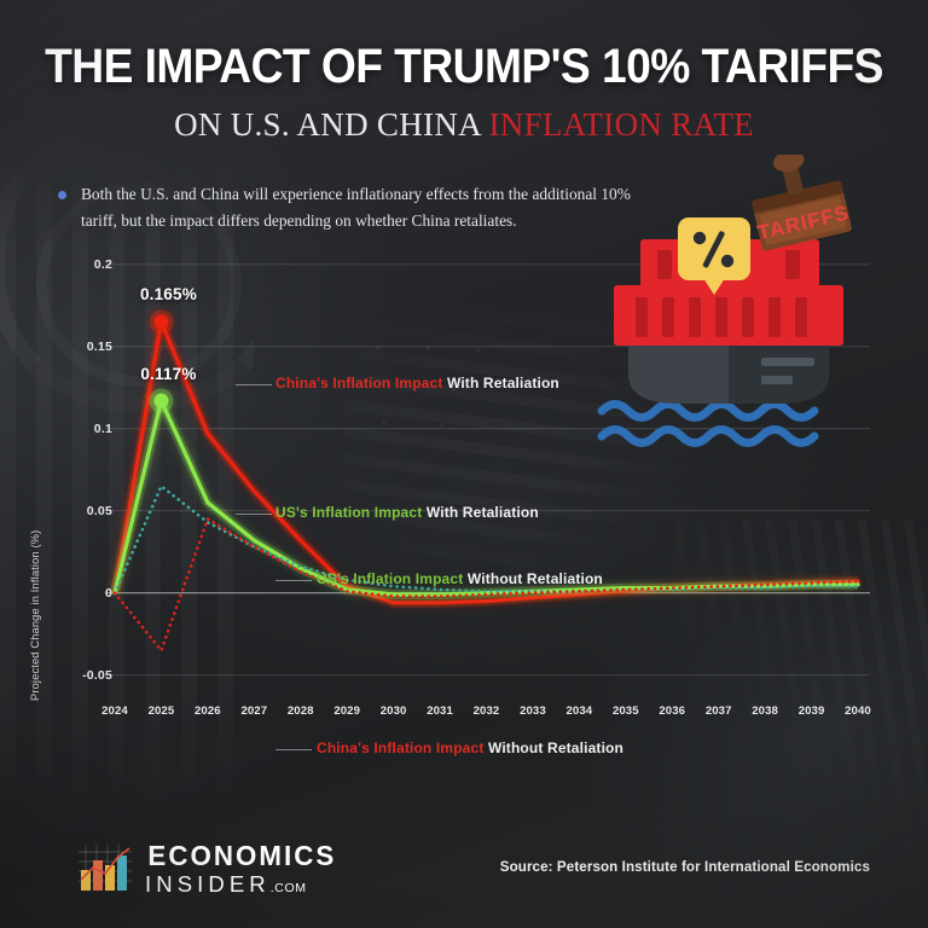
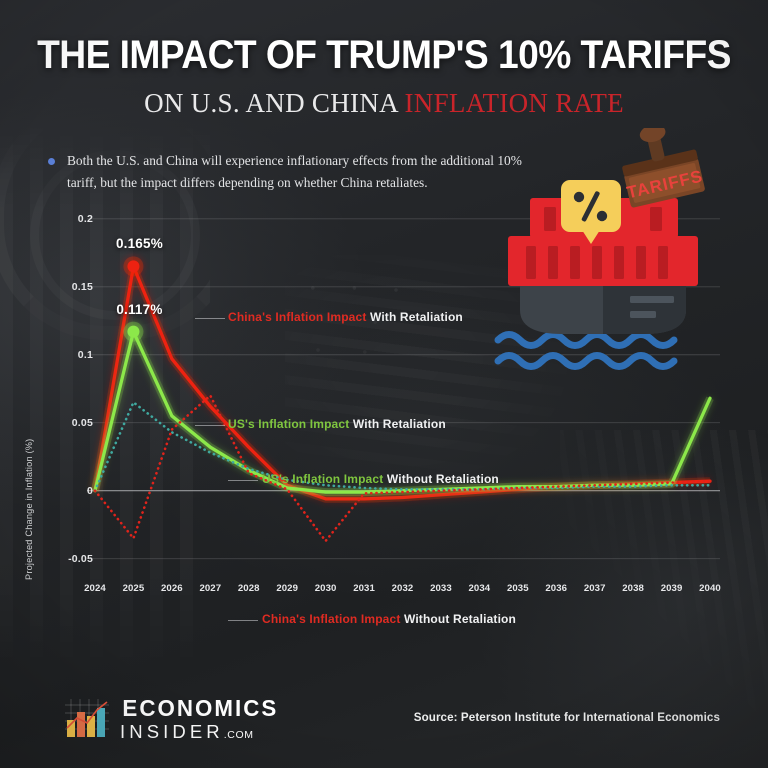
China's Inflation Impact Without Retaliation/2027: 0.028 -> 0.070
China's Inflation Impact Without Retaliation/2030: -0.002 -> -0.037
US's Inflation Impact With Retaliation/2040: 0.005 -> 0.068
